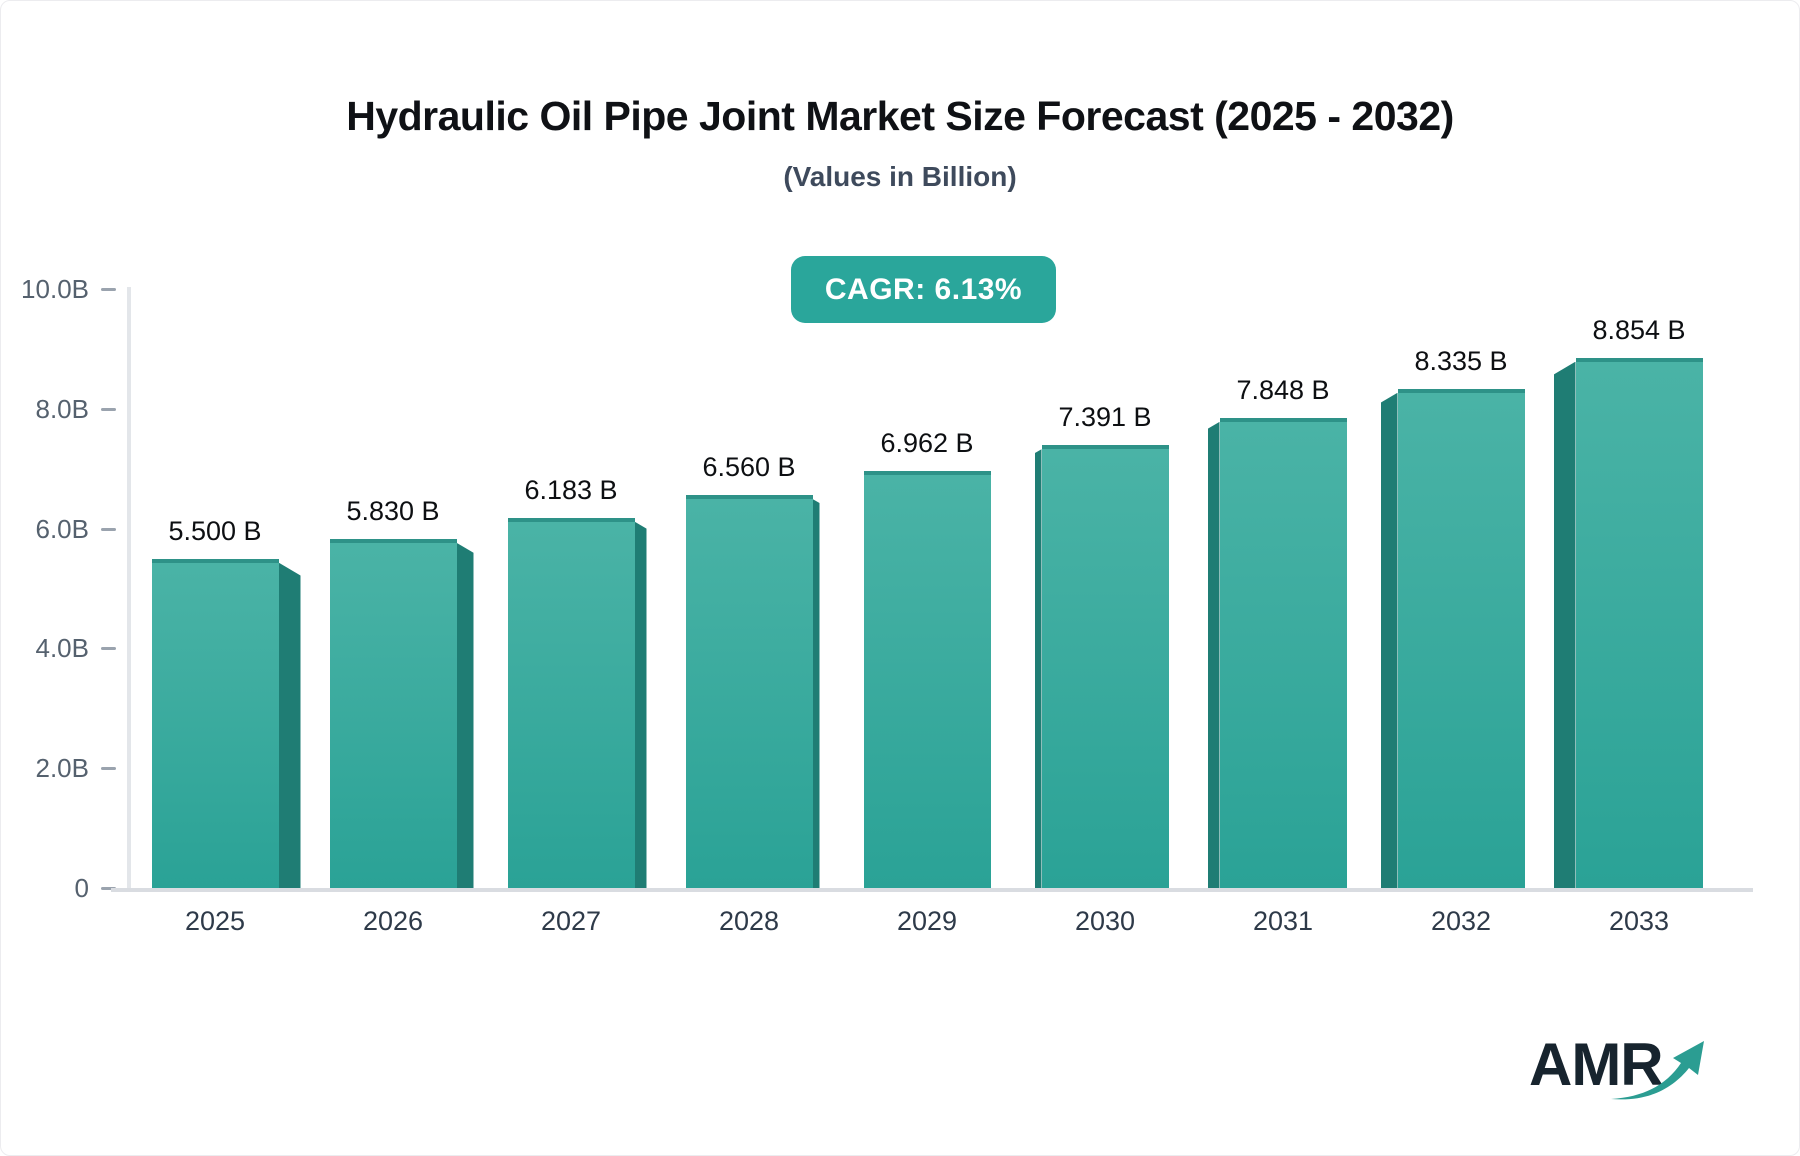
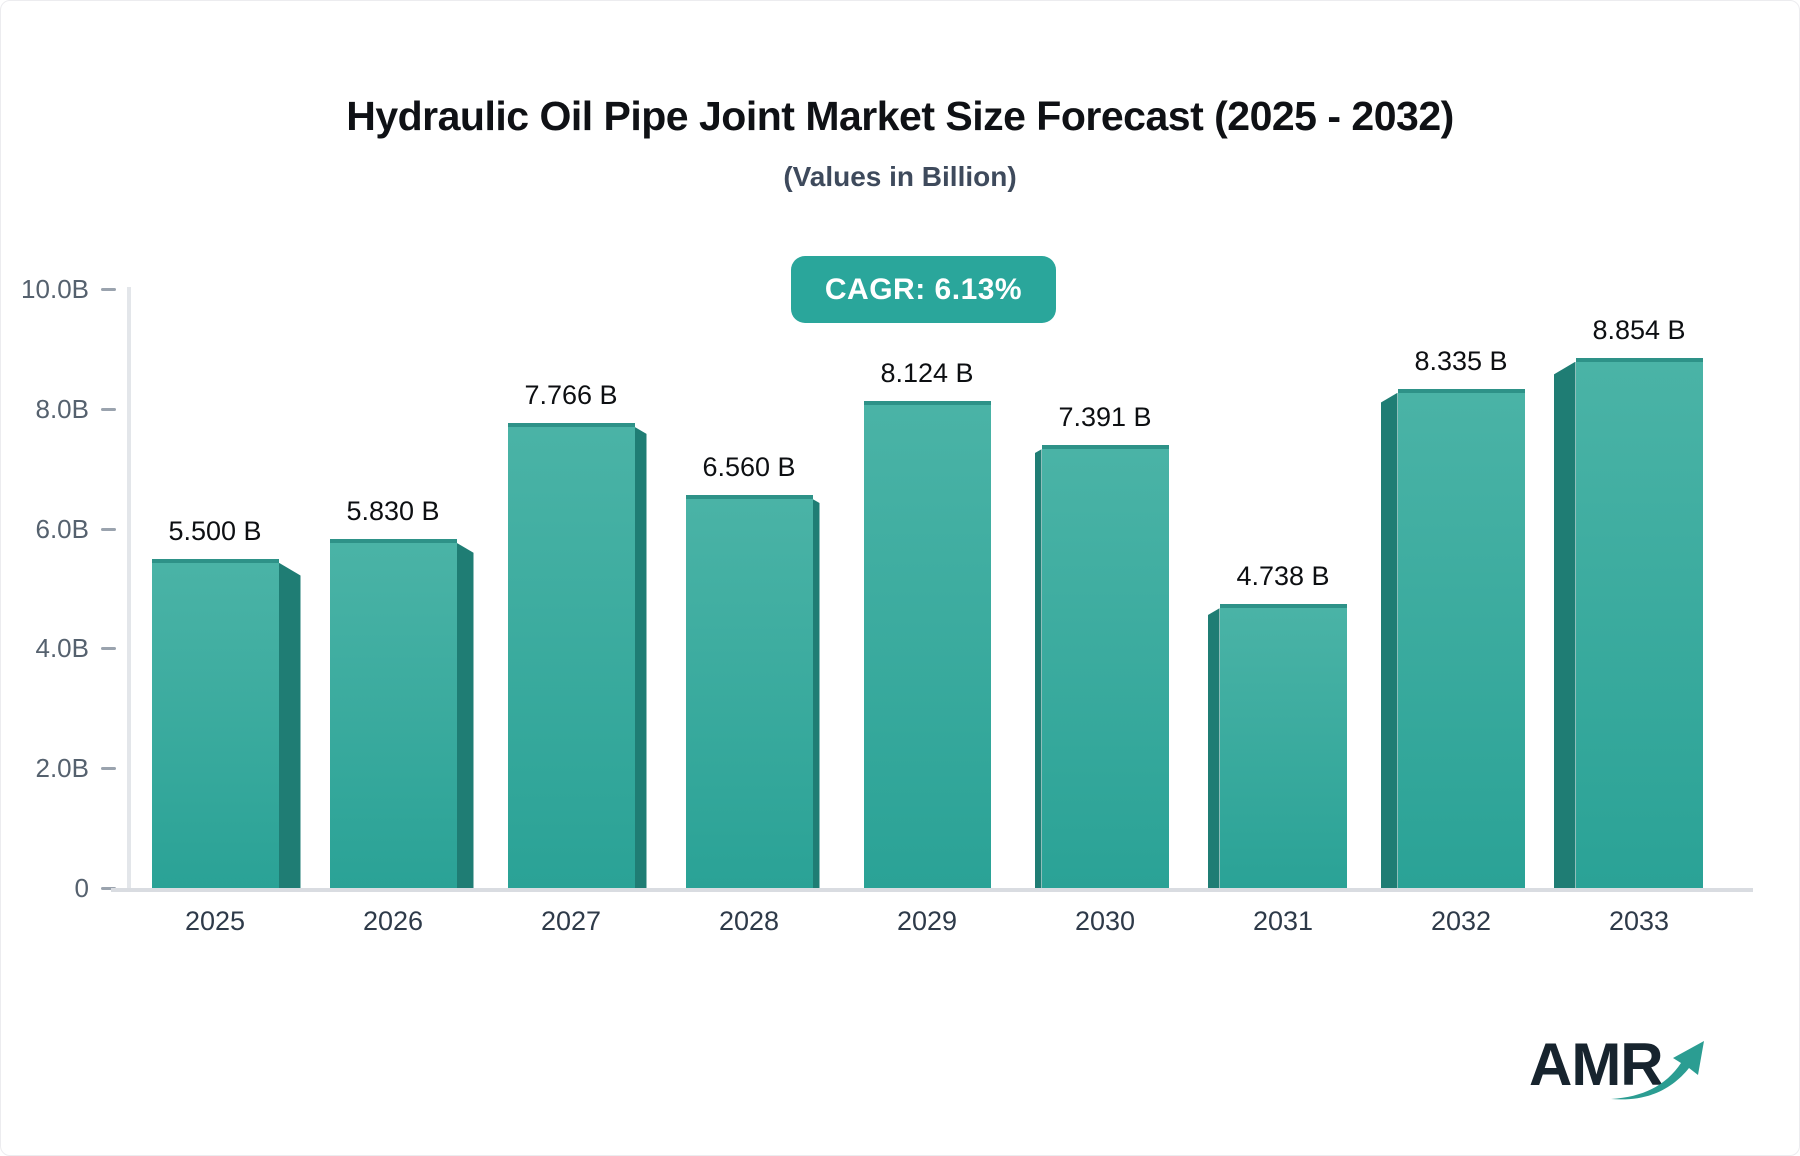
2027: 6.183 -> 7.766
2029: 6.962 -> 8.124
2031: 7.848 -> 4.738
